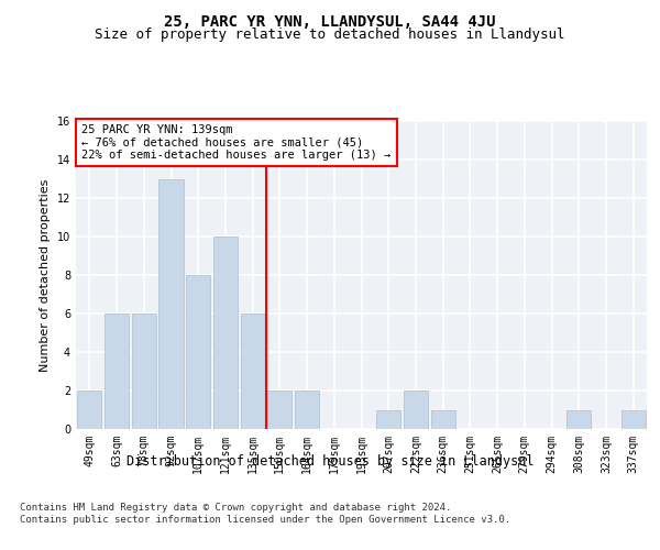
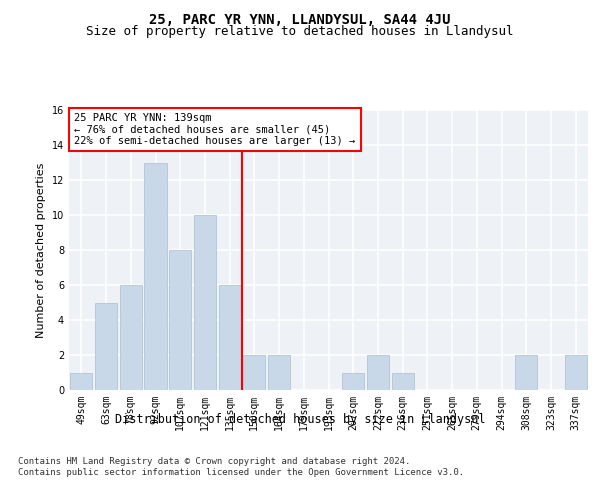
49sqm: 2 -> 1
63sqm: 6 -> 5
308sqm: 1 -> 2
337sqm: 1 -> 2
